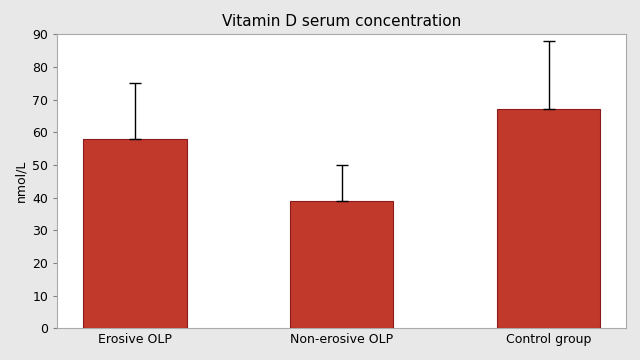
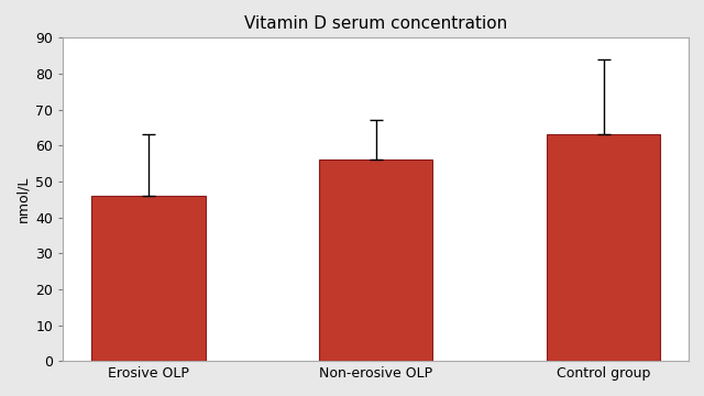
Erosive OLP: 58 -> 46
Non-erosive OLP: 39 -> 56
Control group: 67 -> 63
